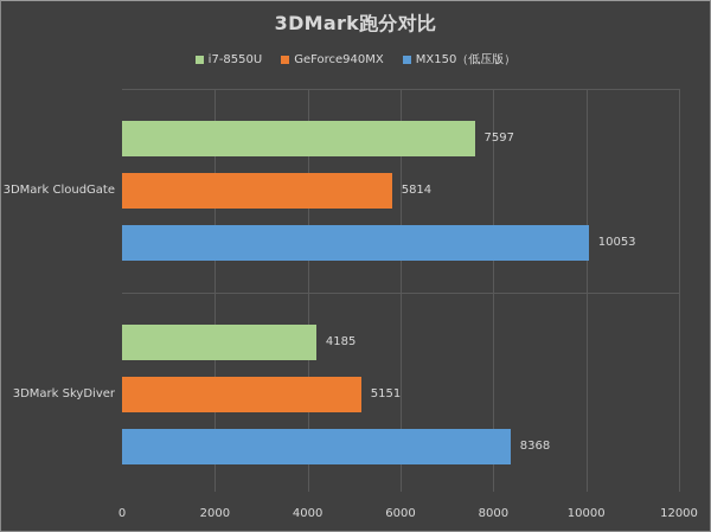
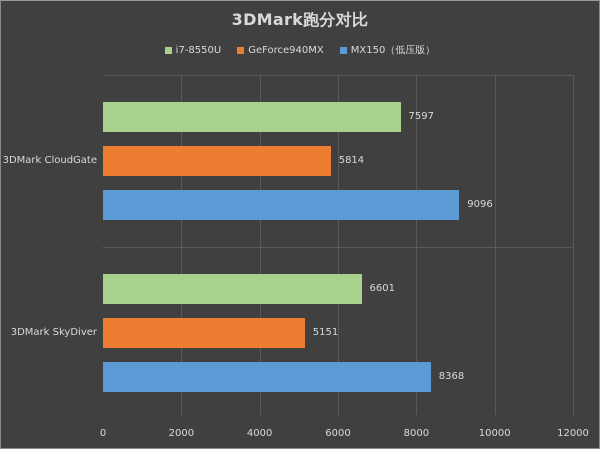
MX150（低压版）/3DMark CloudGate: 10053 -> 9096
i7-8550U/3DMark SkyDiver: 4185 -> 6601
